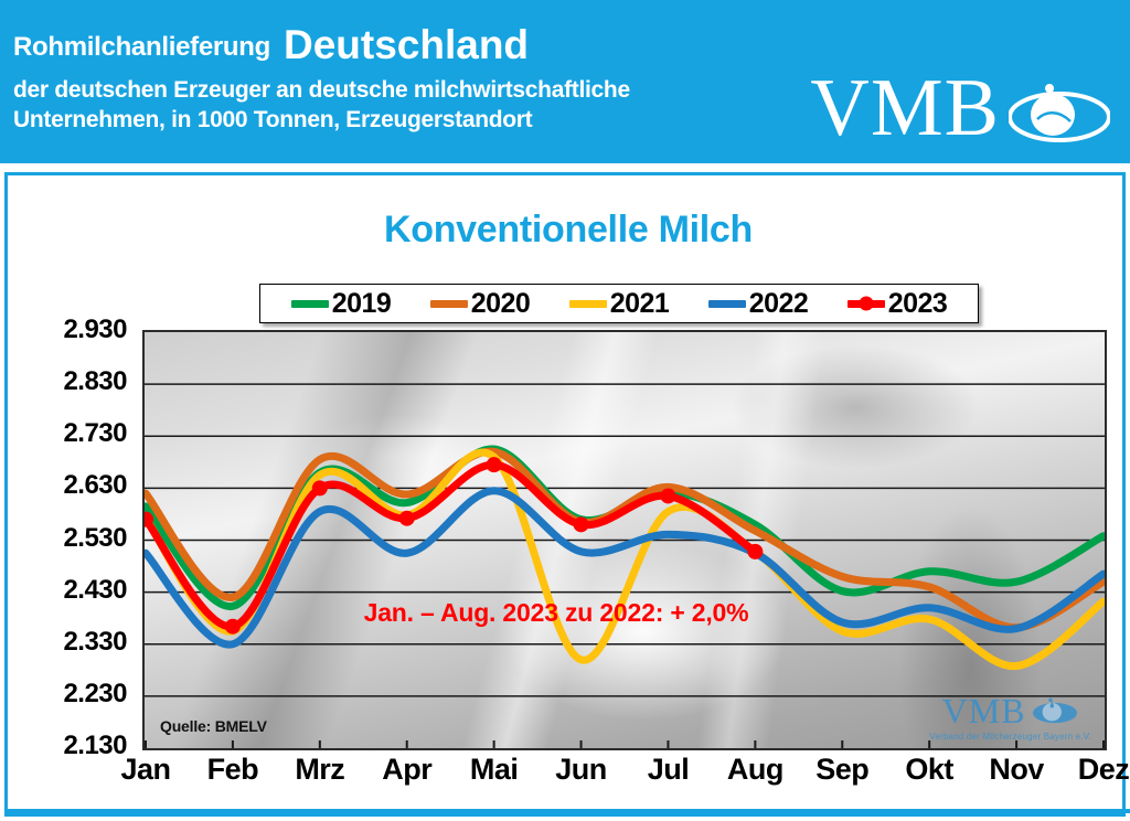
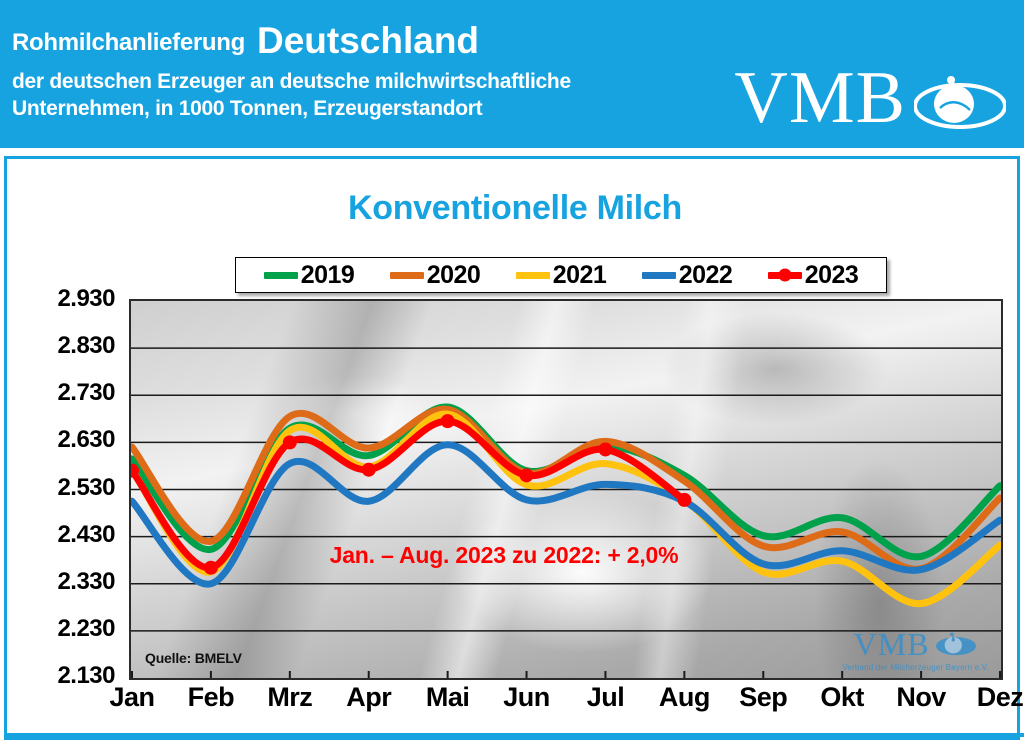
2021/Jun: 2300 -> 2540
2020/Sep: 2460 -> 2410
2019/Nov: 2450 -> 2390
2020/Dez: 2450 -> 2510
